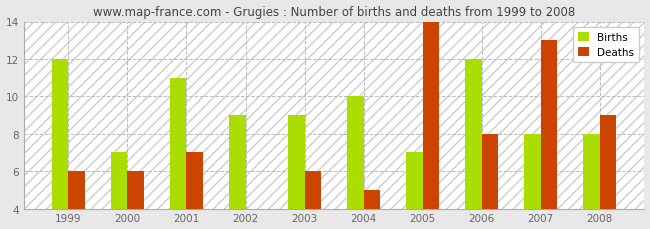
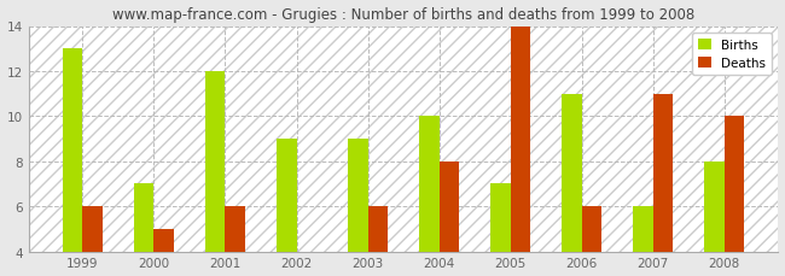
Births/1999: 12 -> 13
Deaths/2000: 6 -> 5
Births/2001: 11 -> 12
Deaths/2001: 7 -> 6
Deaths/2004: 5 -> 8
Births/2006: 12 -> 11
Deaths/2006: 8 -> 6
Births/2007: 8 -> 6
Deaths/2007: 13 -> 11
Deaths/2008: 9 -> 10
